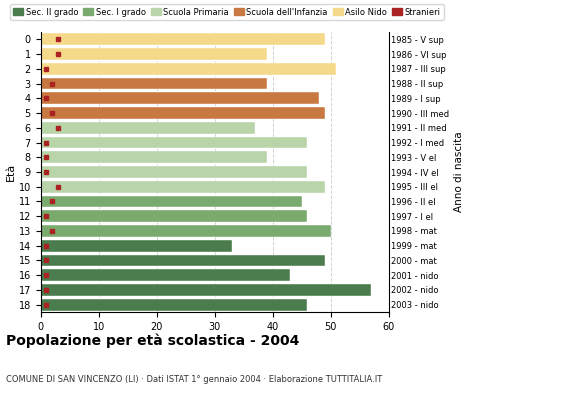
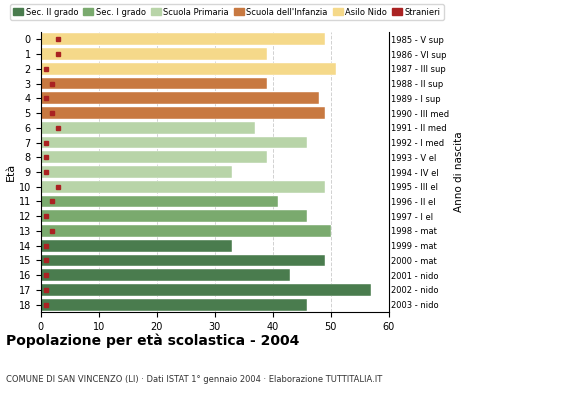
9: 46 -> 33
11: 45 -> 41
